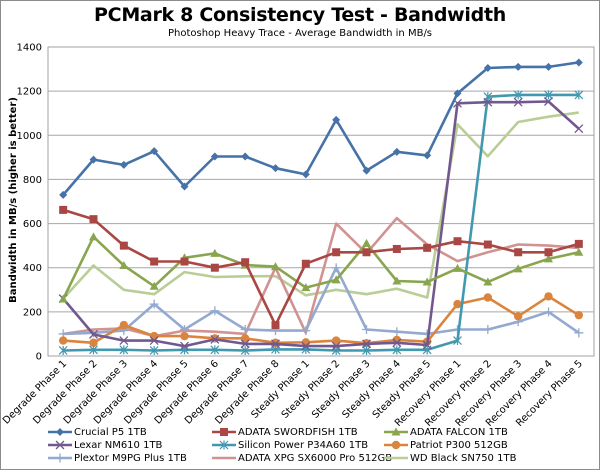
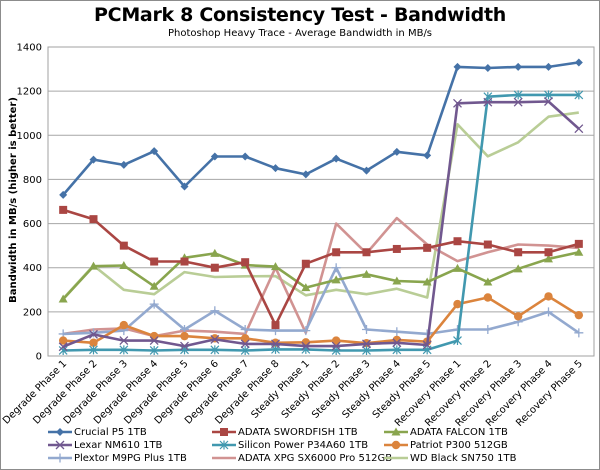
Lexar NM610 1TB/Degrade Phase 1: 260 -> 40
ADATA FALCON 1TB/Degrade Phase 2: 540 -> 410
Crucial P5 1TB/Steady Phase 2: 1070 -> 890
ADATA FALCON 1TB/Steady Phase 3: 510 -> 370
Crucial P5 1TB/Recovery Phase 1: 1190 -> 1310
WD Black SN750 1TB/Recovery Phase 3: 1060 -> 970
